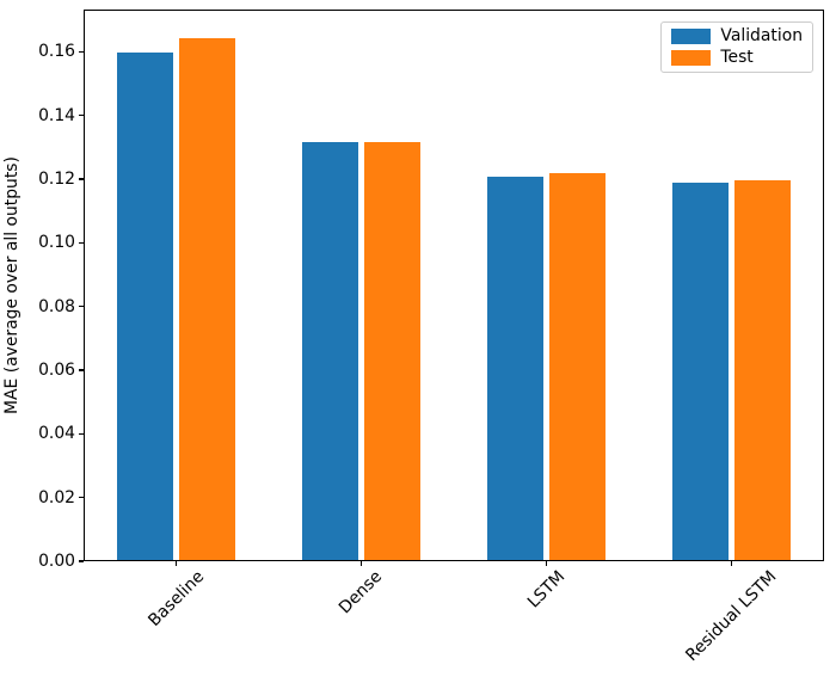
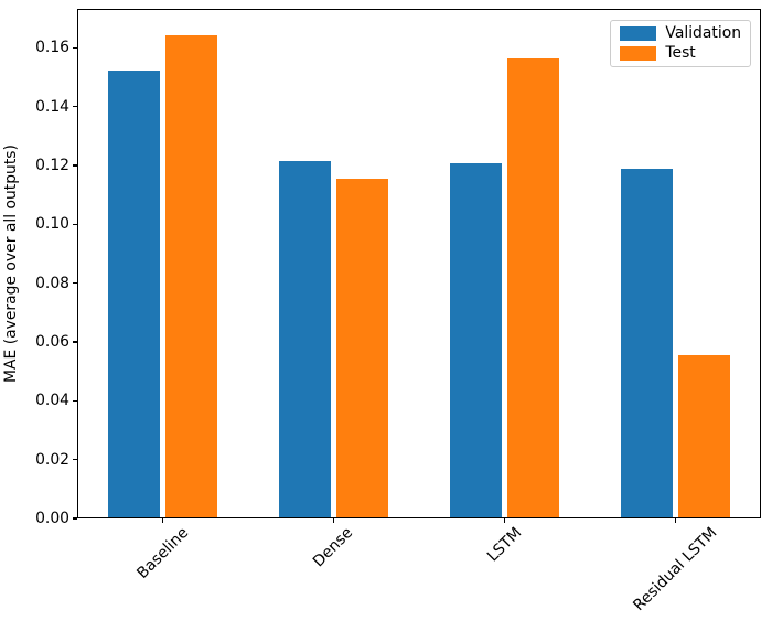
Validation/Baseline: 0.160 -> 0.152
Validation/Dense: 0.131 -> 0.121
Test/Dense: 0.131 -> 0.115
Test/LSTM: 0.122 -> 0.156
Test/Residual LSTM: 0.119 -> 0.055
